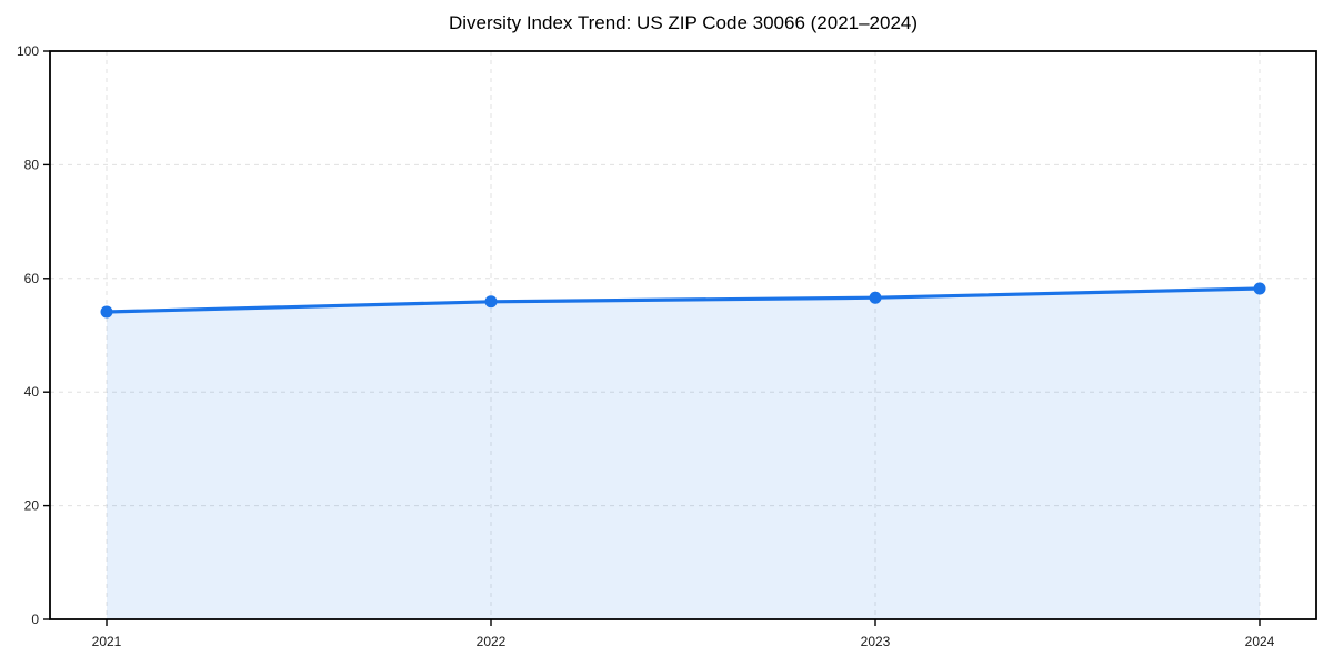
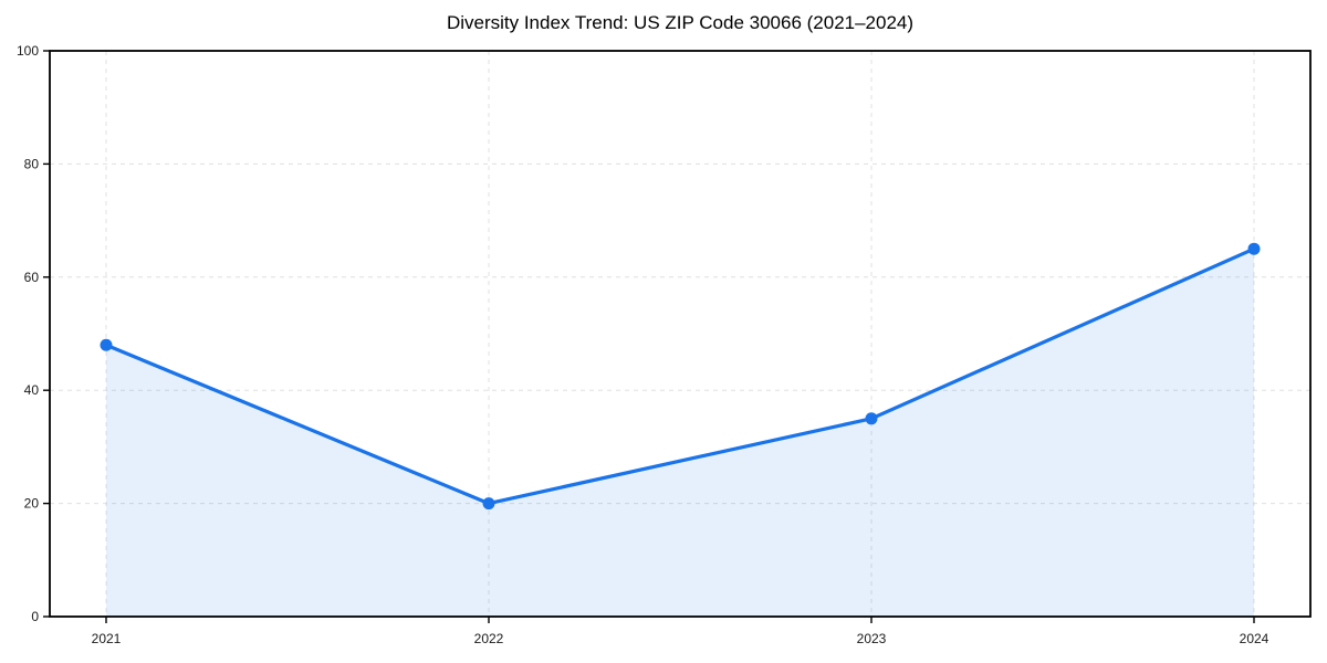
2021: 54 -> 48
2022: 56 -> 20
2023: 57 -> 35
2024: 58 -> 65
